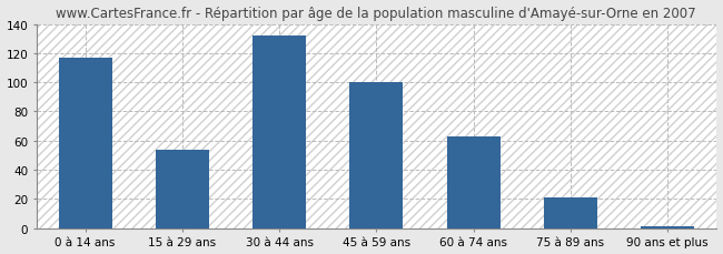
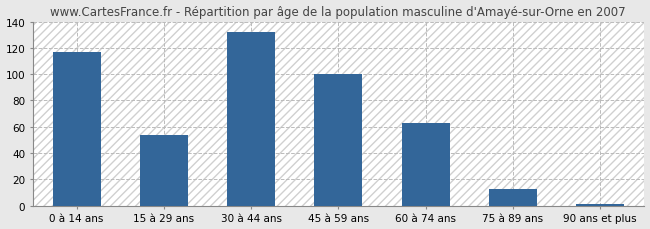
75 à 89 ans: 21 -> 13
